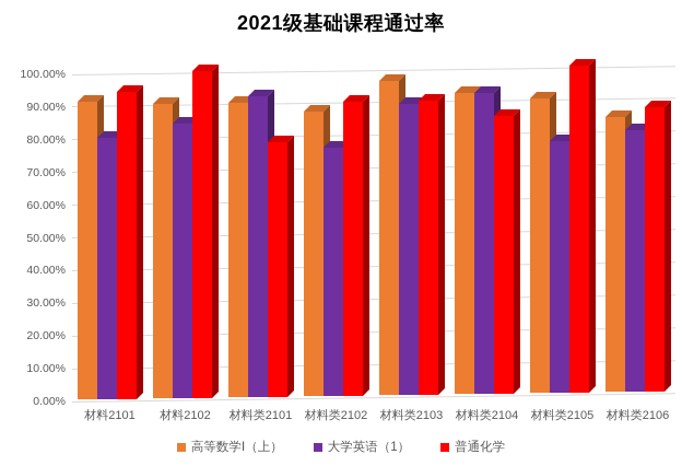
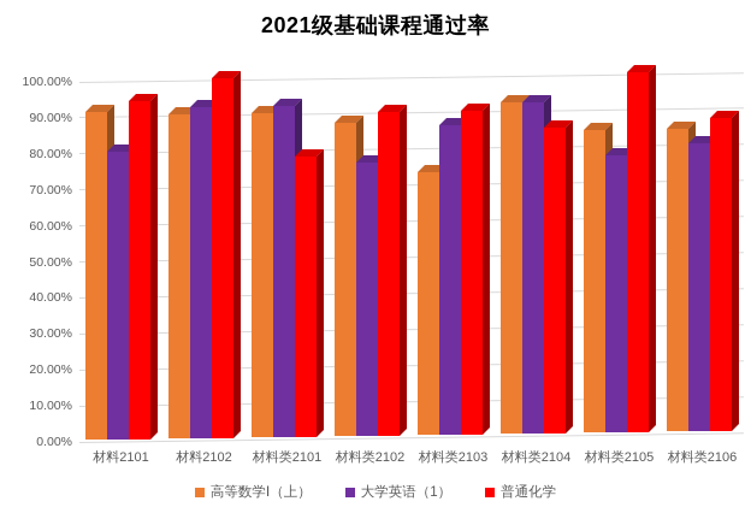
大学英语（1）/材料2102: 84% -> 92%
高等数学Ⅰ（上）/材料类2103: 96% -> 73%
大学英语（1）/材料类2103: 89% -> 86%
高等数学Ⅰ（上）/材料类2105: 90% -> 84%
